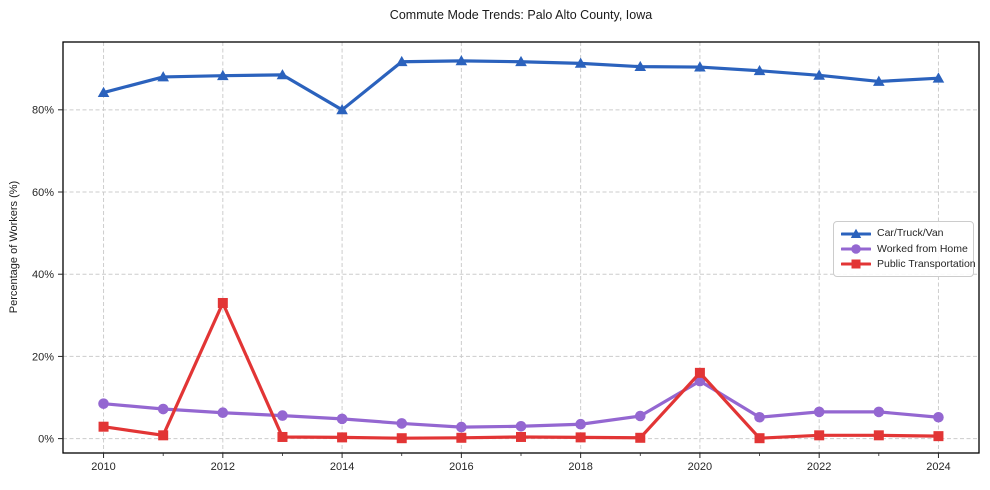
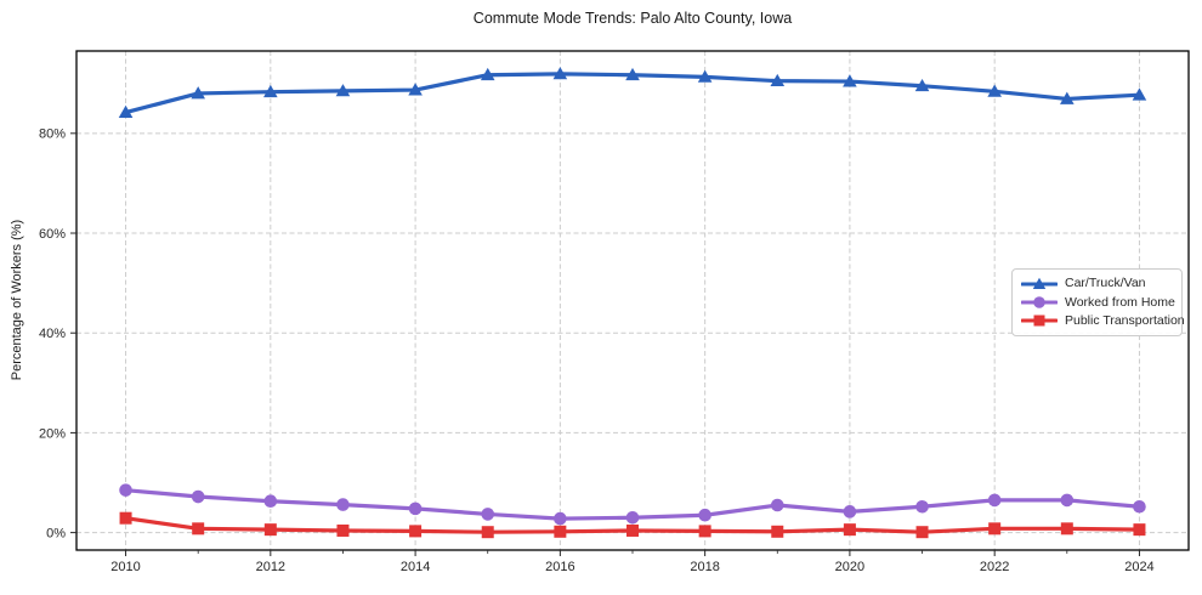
Public Transportation/2012: 33% -> 1%
Car/Truck/Van/2014: 80% -> 89%
Worked from Home/2020: 14% -> 4%
Public Transportation/2020: 16% -> 1%
